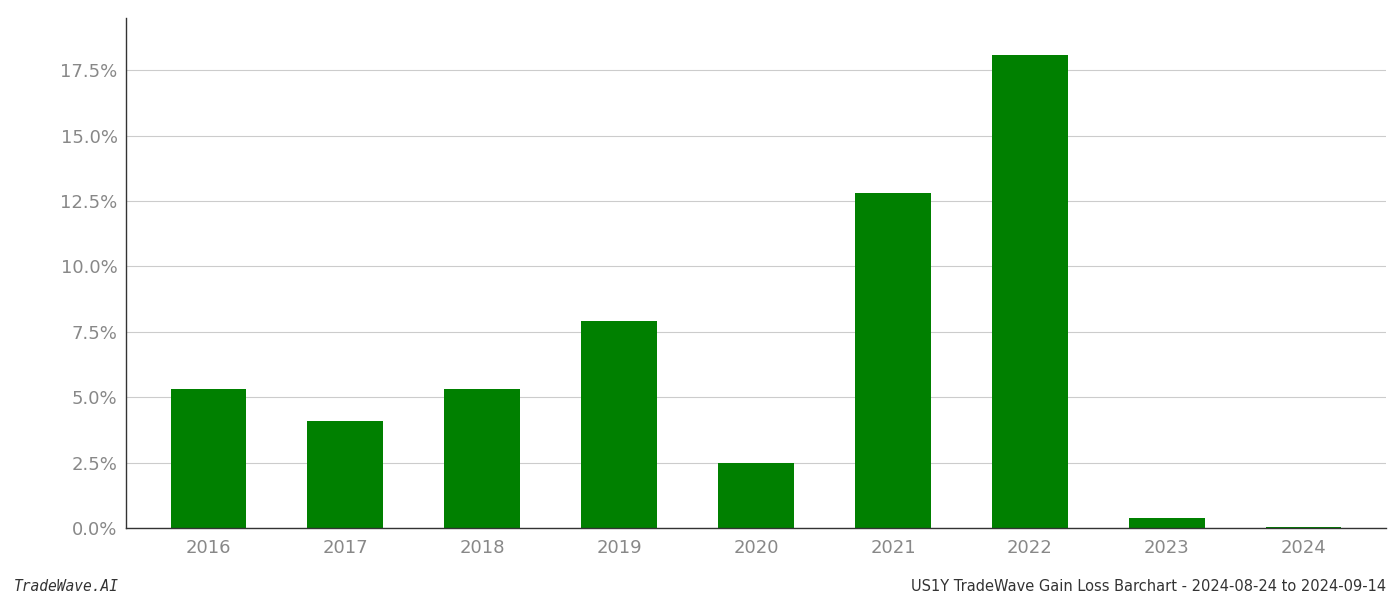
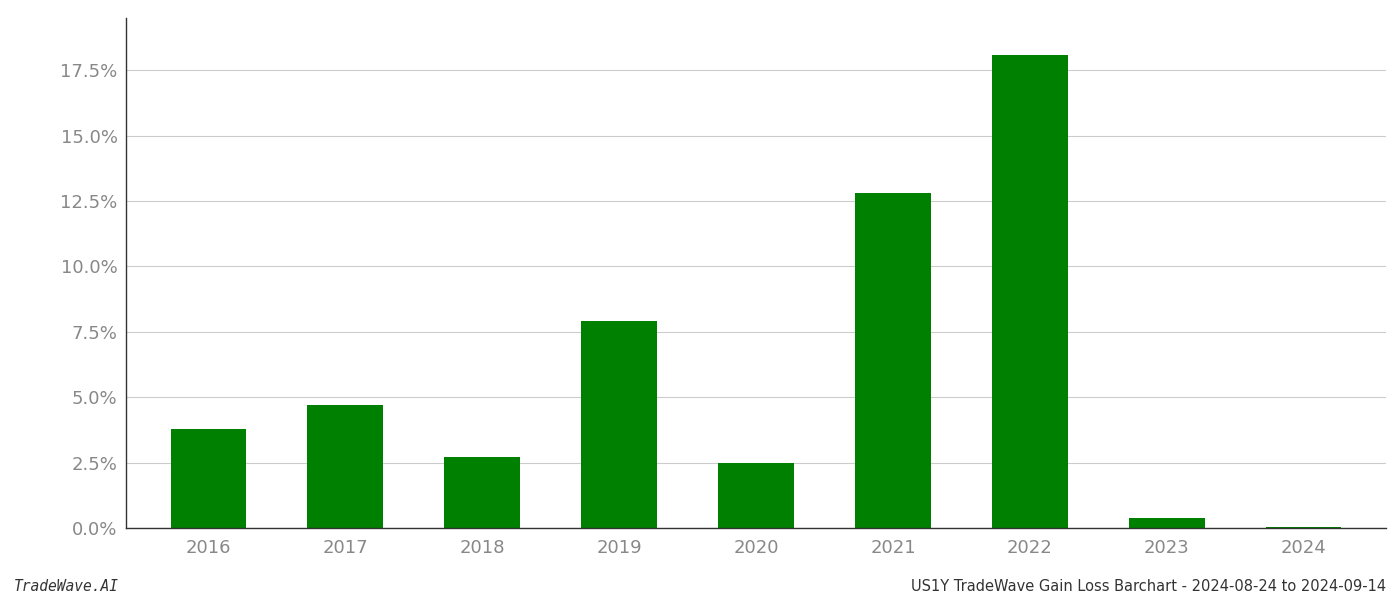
2016: 5.30% -> 3.80%
2017: 4.10% -> 4.70%
2018: 5.30% -> 2.70%
